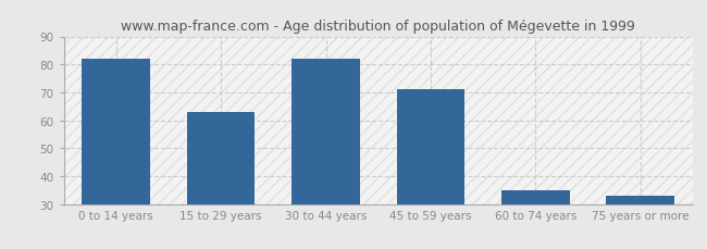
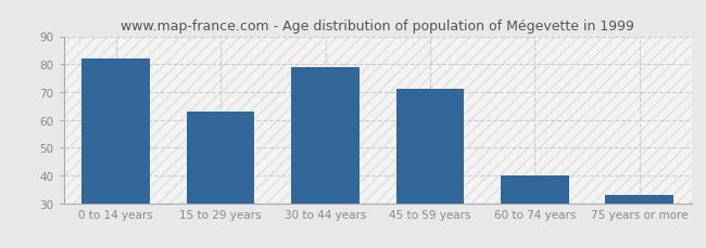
30 to 44 years: 82 -> 79
60 to 74 years: 35 -> 40
